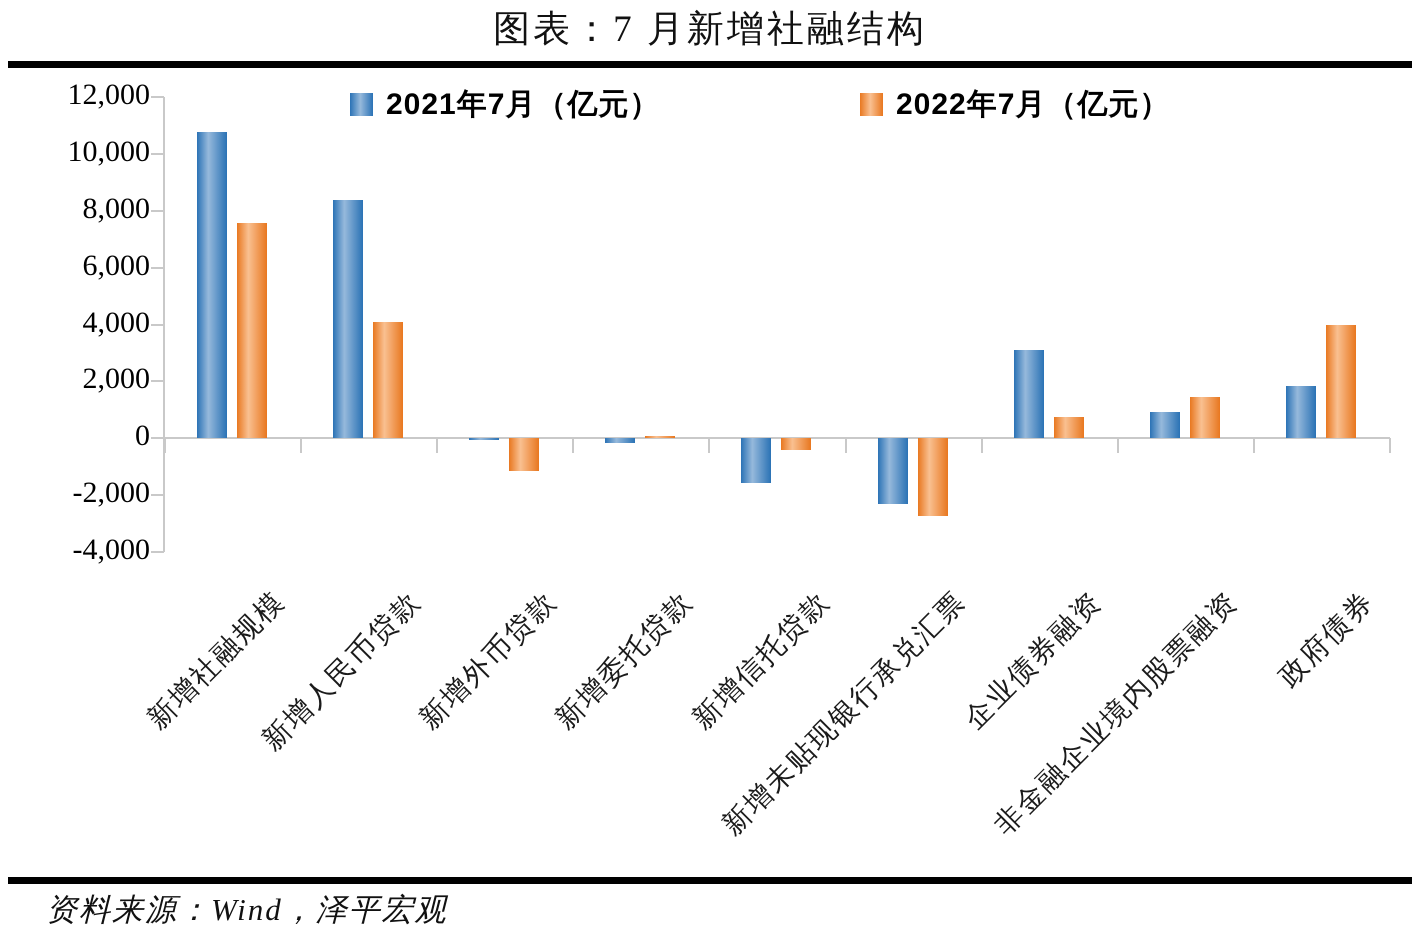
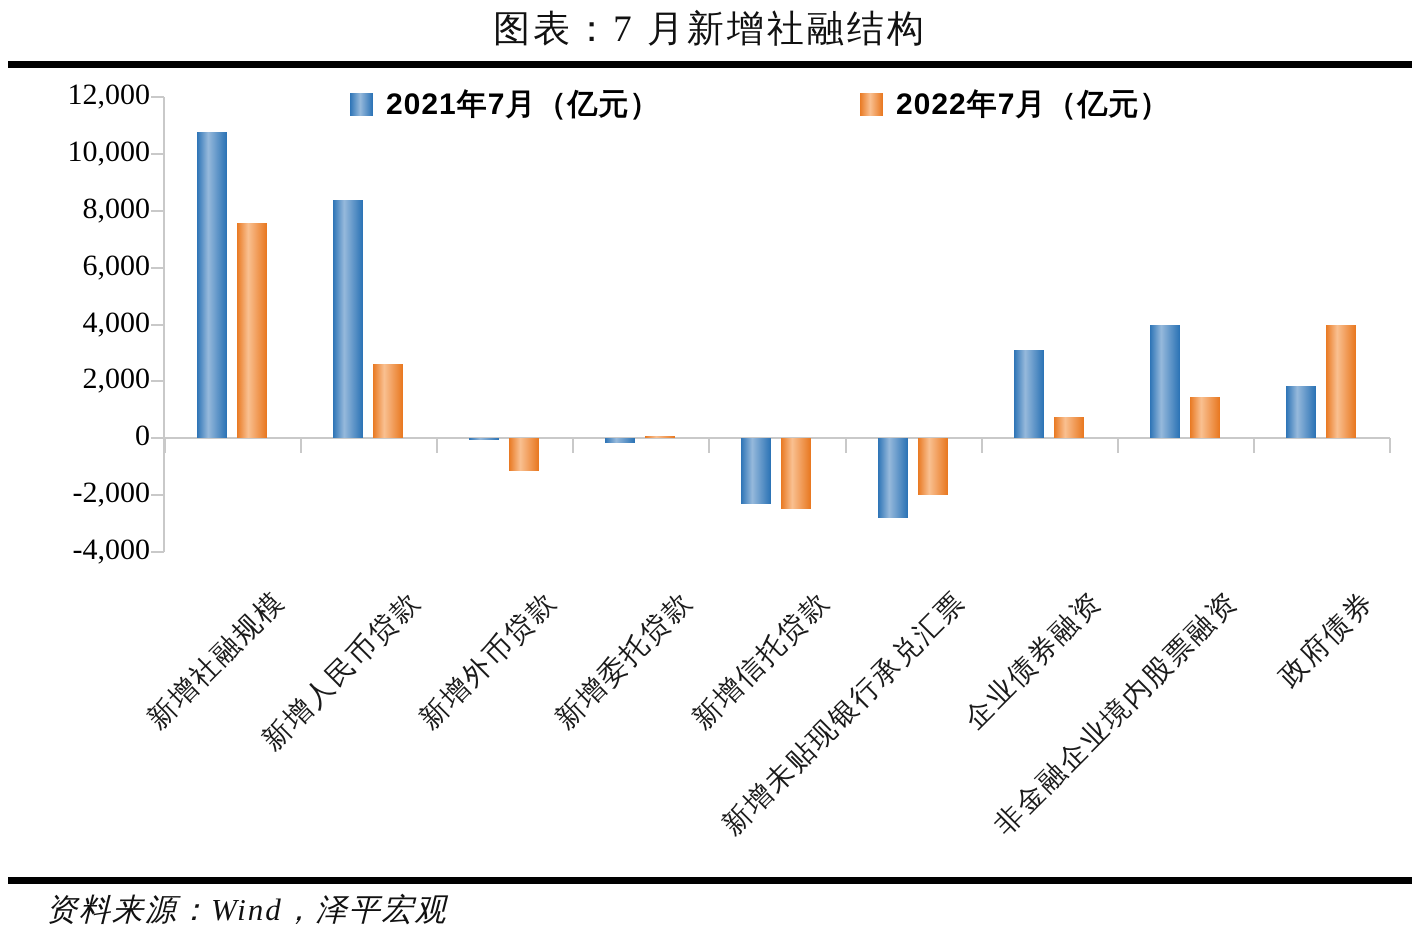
2022年7月（亿元）/新增人民币贷款: 4100 -> 2600
2021年7月（亿元）/新增信托贷款: -1600 -> -2300
2022年7月（亿元）/新增信托贷款: -400 -> -2500
2021年7月（亿元）/新增未贴现银行承兑汇票: -2300 -> -2800
2022年7月（亿元）/新增未贴现银行承兑汇票: -2700 -> -2000
2021年7月（亿元）/非金融企业境内股票融资: 900 -> 4000
